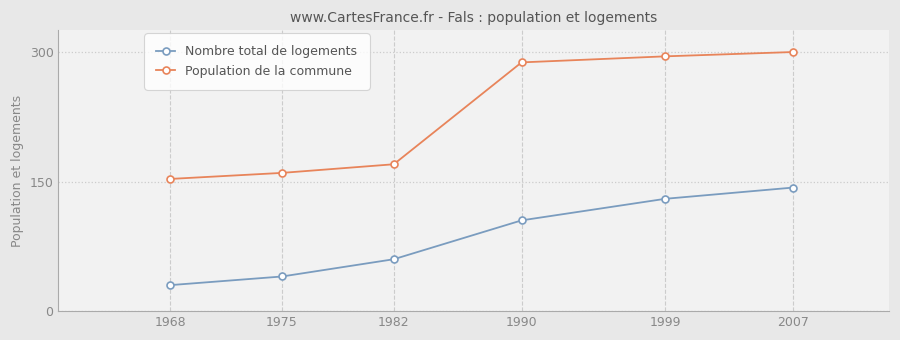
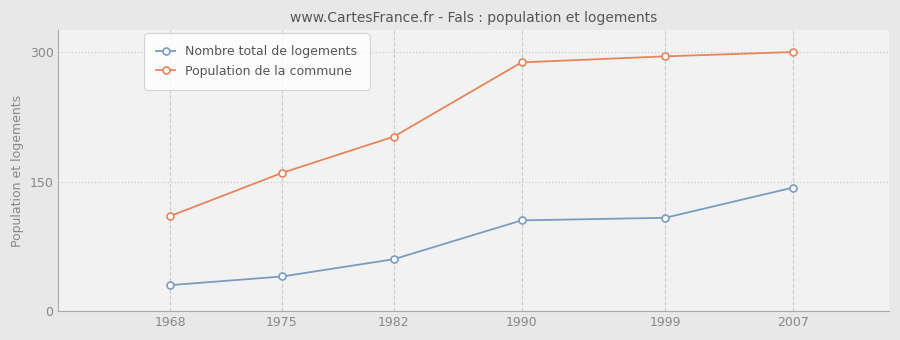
Population de la commune/1968: 153 -> 110
Population de la commune/1982: 170 -> 202
Nombre total de logements/1999: 130 -> 108
